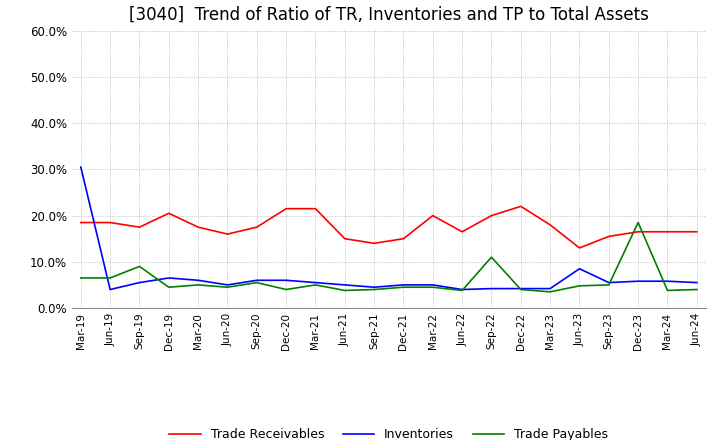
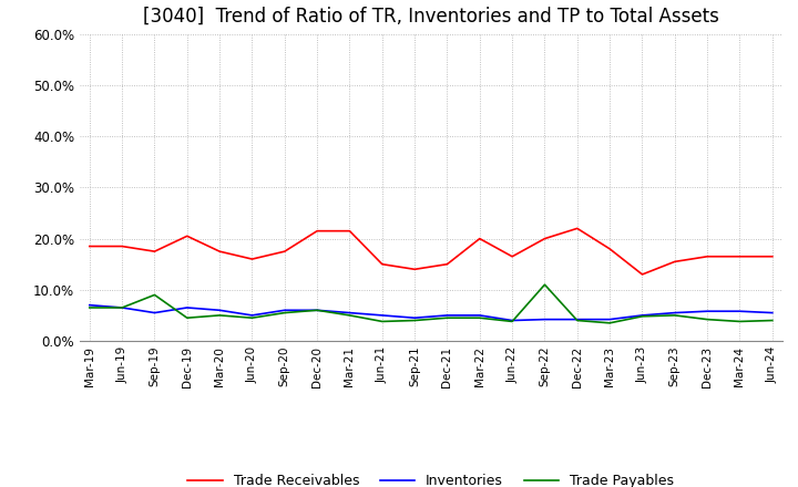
Inventories/Mar-19: 30.5% -> 7.0%
Inventories/Jun-19: 4.0% -> 6.5%
Trade Payables/Dec-20: 4.0% -> 6.0%
Inventories/Jun-23: 8.5% -> 5.0%
Trade Payables/Dec-23: 18.5% -> 4.2%
